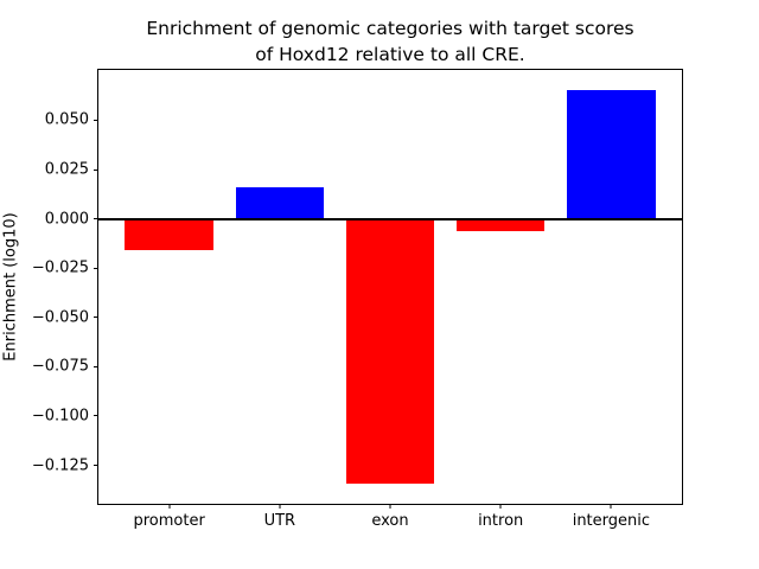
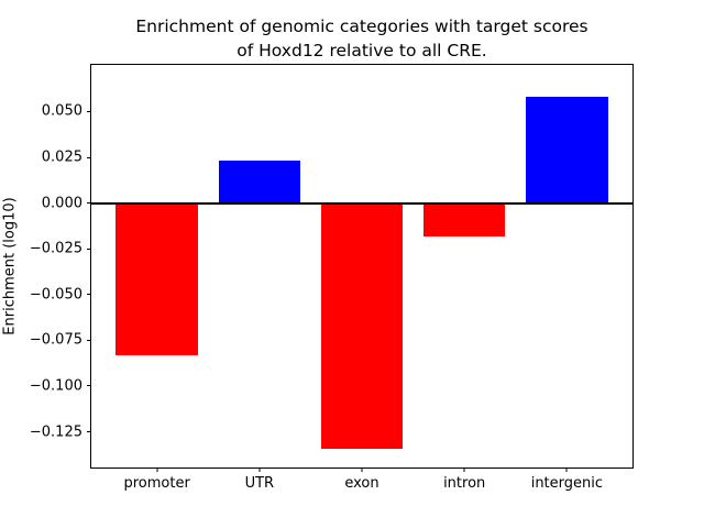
promoter: -0.016 -> -0.083
UTR: 0.016 -> 0.023
intron: -0.006 -> -0.018
intergenic: 0.066 -> 0.058
